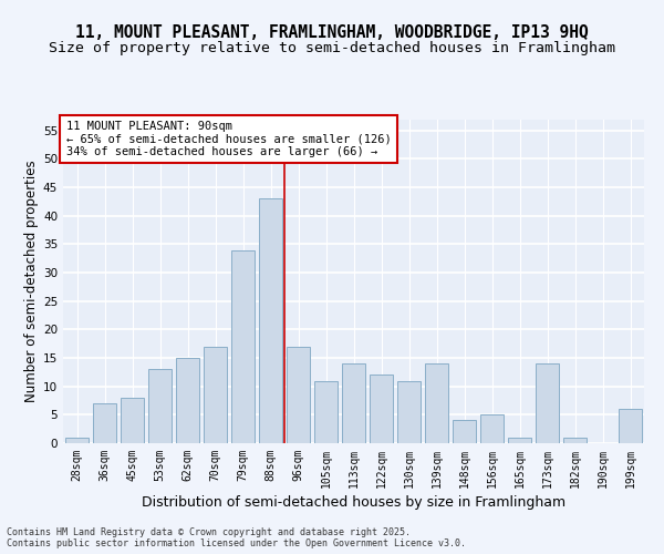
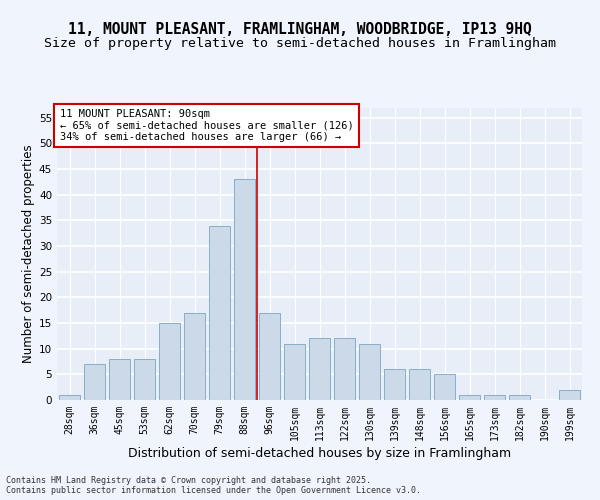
53sqm: 13 -> 8
113sqm: 14 -> 12
139sqm: 14 -> 6
148sqm: 4 -> 6
173sqm: 14 -> 1
199sqm: 6 -> 2
